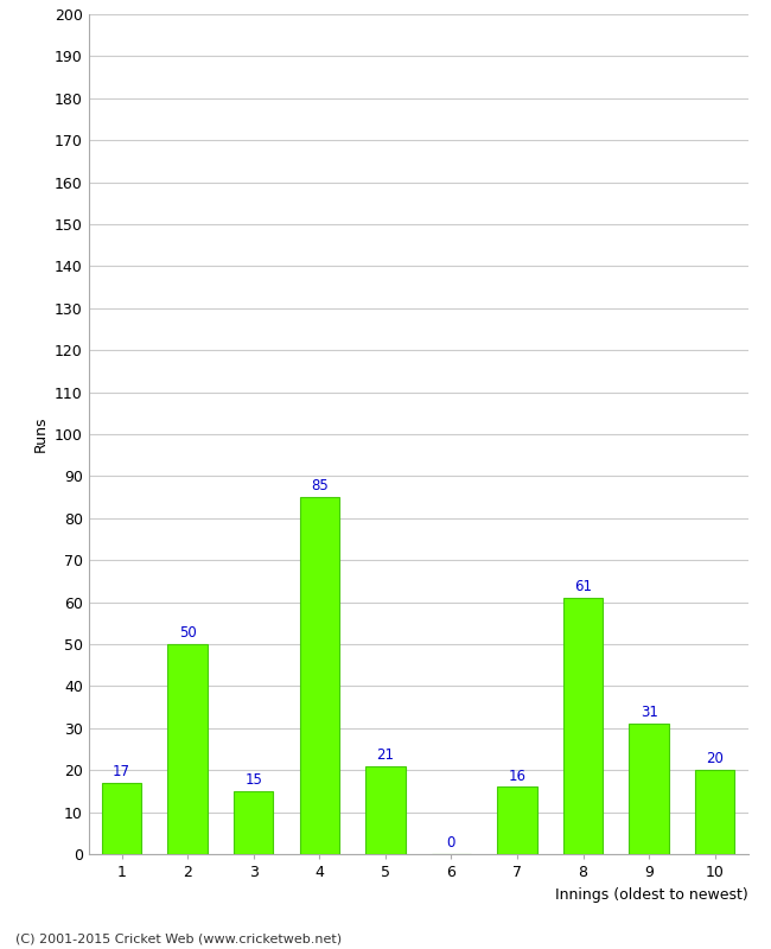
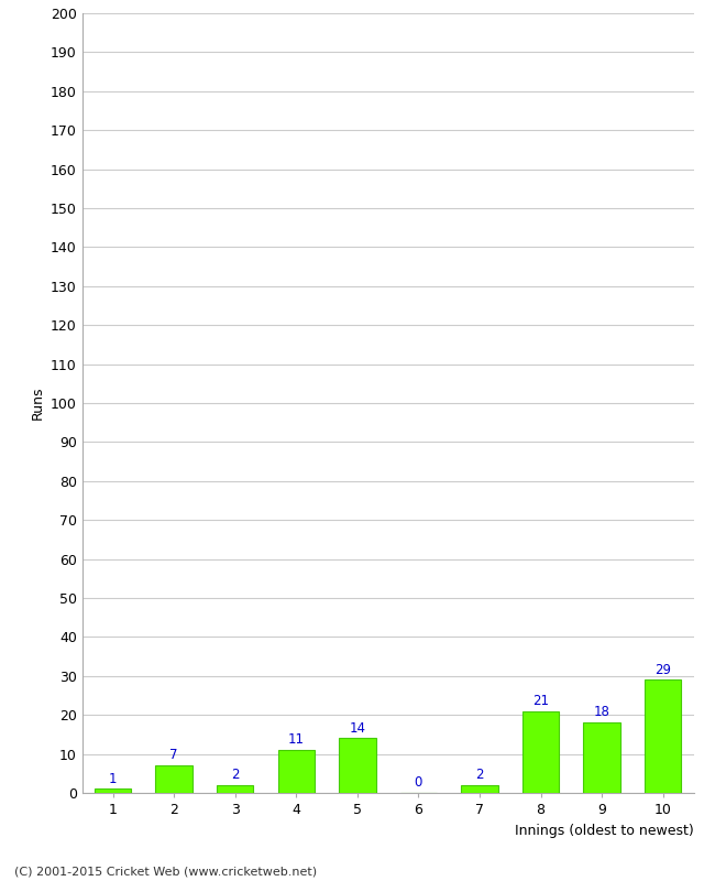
1: 17 -> 1
2: 50 -> 7
3: 15 -> 2
4: 85 -> 11
5: 21 -> 14
7: 16 -> 2
8: 61 -> 21
9: 31 -> 18
10: 20 -> 29
